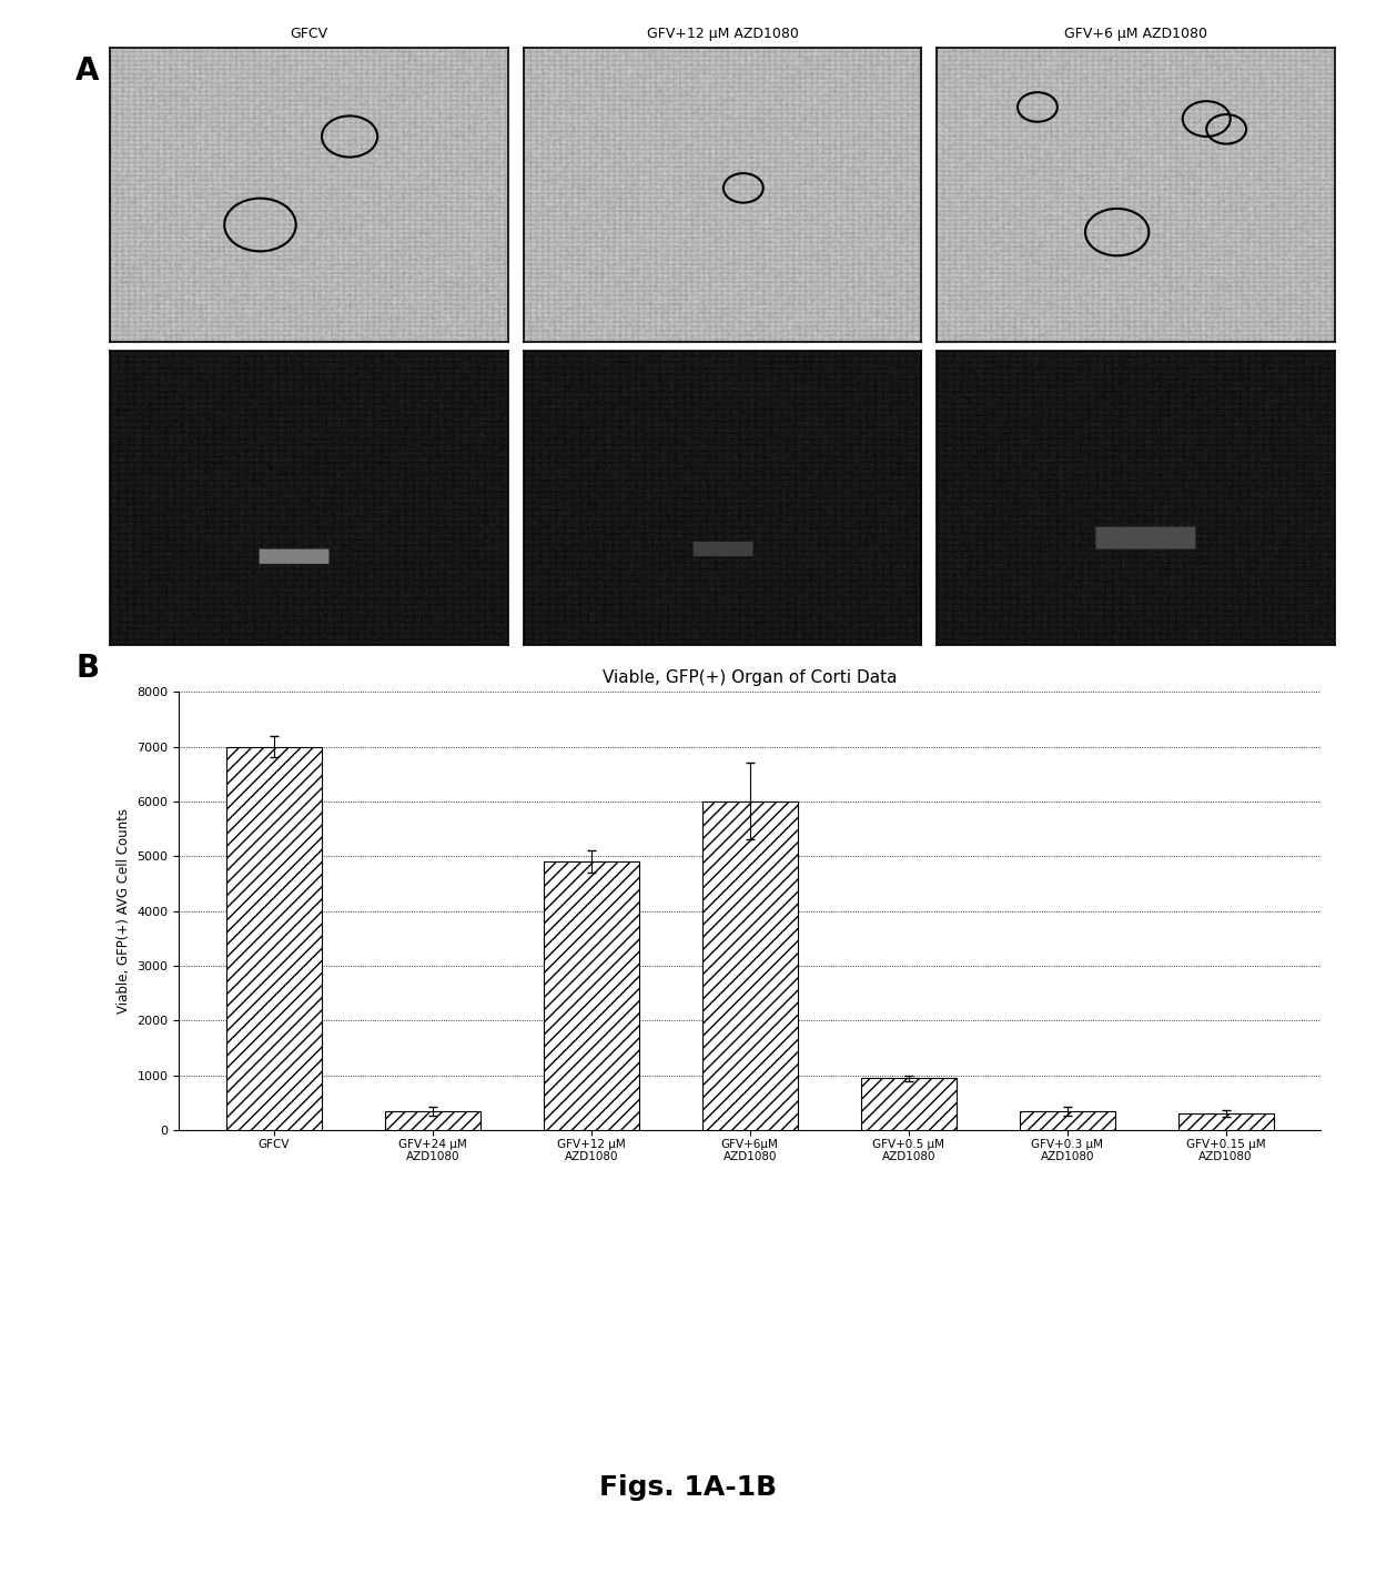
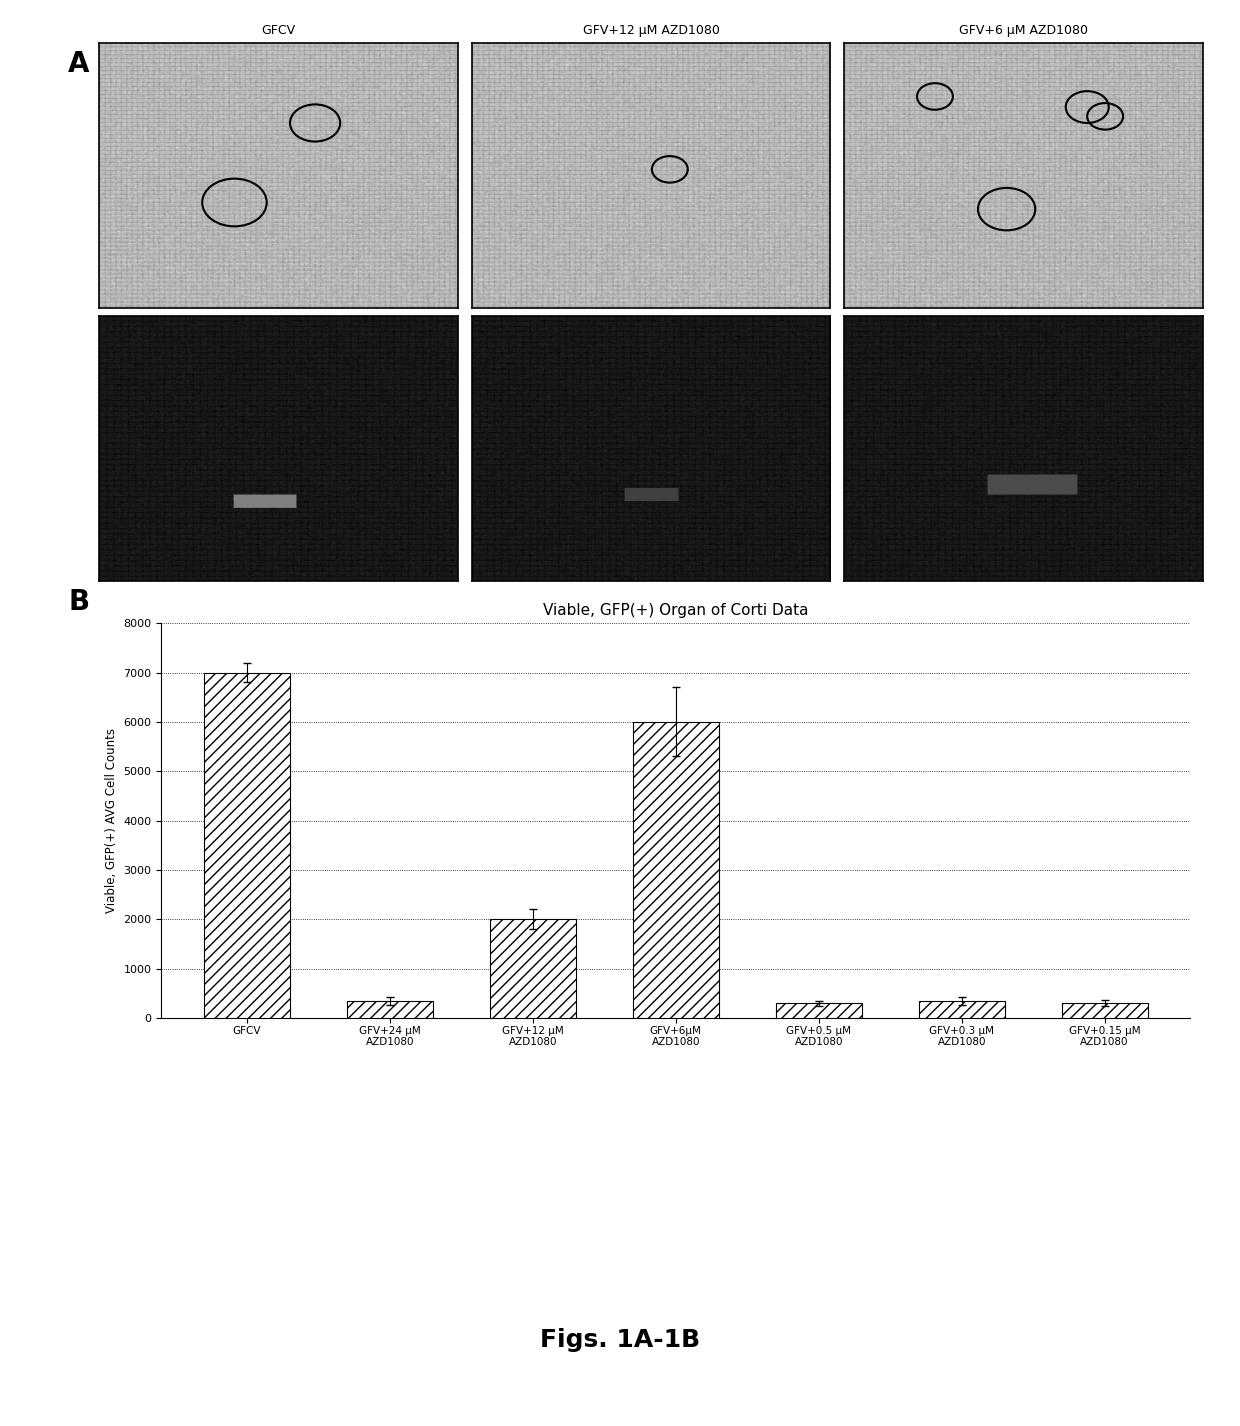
GFV+12 μM AZD1080: 4900 -> 2000
GFV+0.5 μM AZD1080: 950 -> 300
